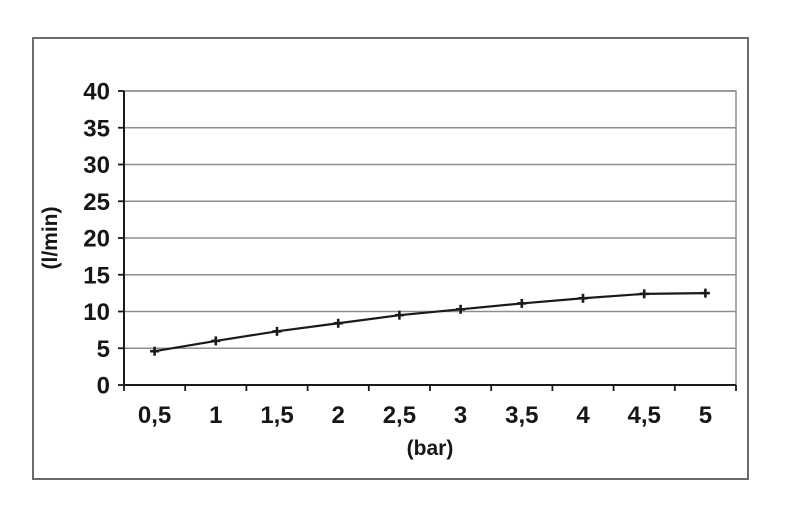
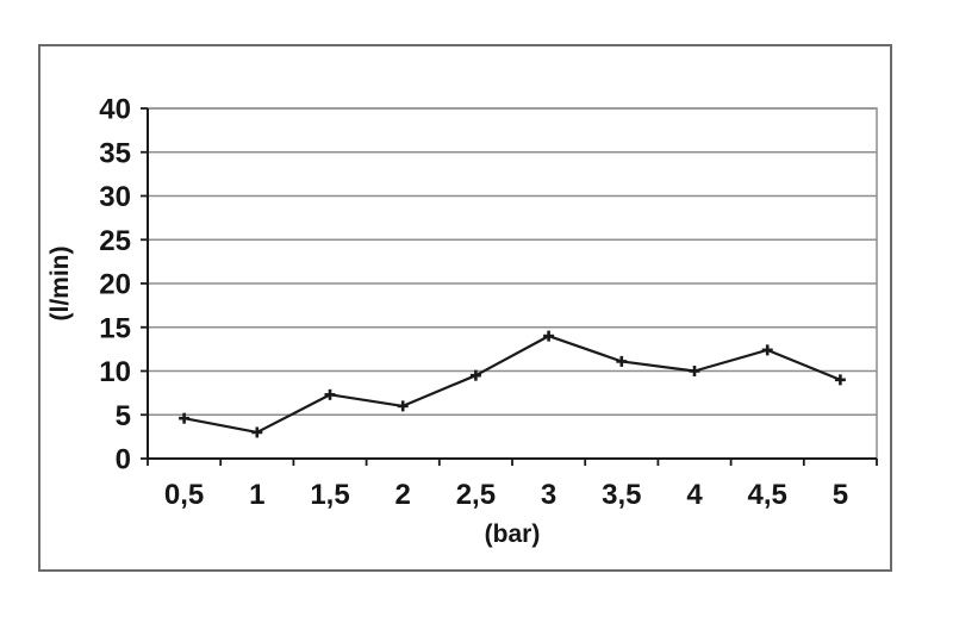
1: 6 -> 3
2: 8 -> 6
3: 10 -> 14
4: 12 -> 10
5: 12 -> 9
